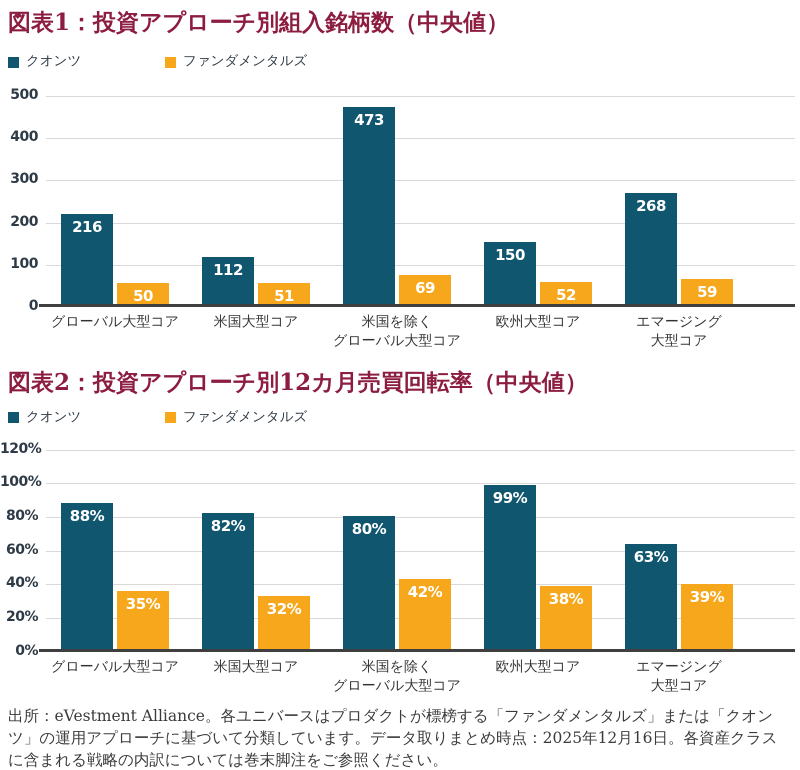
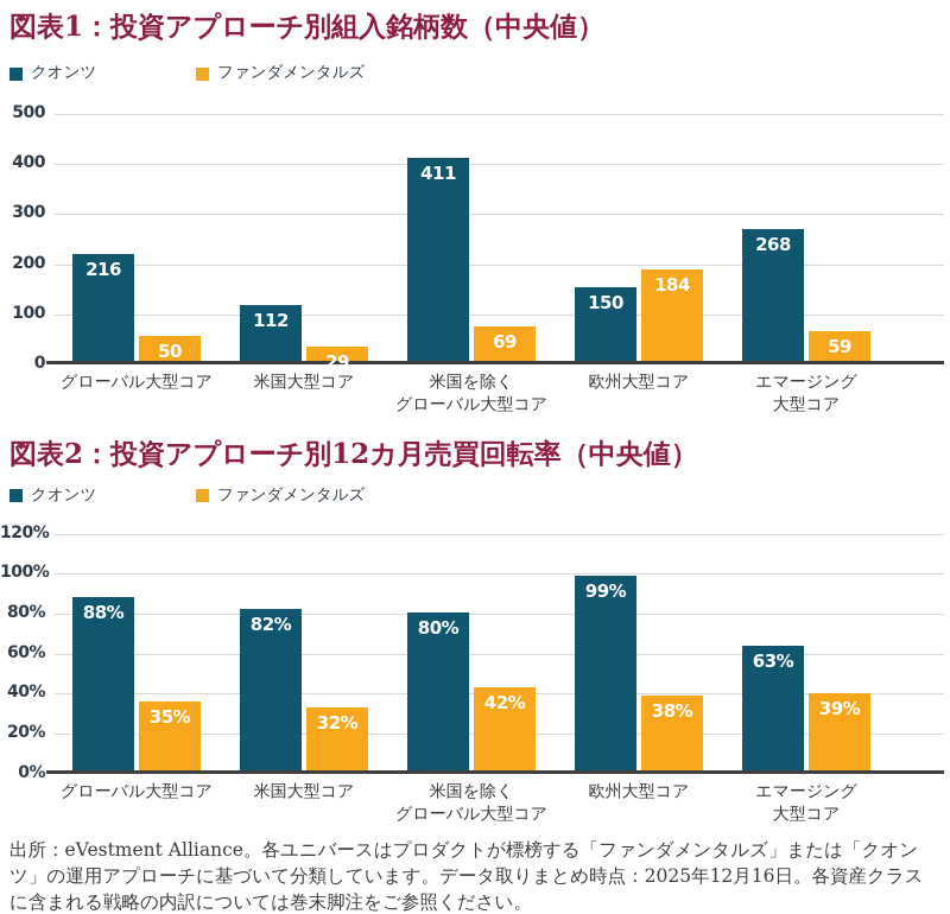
図表1：投資アプローチ別組入銘柄数（中央値）/ファンダメンタルズ/米国大型コア: 51 -> 29
図表1：投資アプローチ別組入銘柄数（中央値）/クオンツ/米国を除く グローバル大型コア: 473 -> 411
図表1：投資アプローチ別組入銘柄数（中央値）/ファンダメンタルズ/欧州大型コア: 52 -> 184
